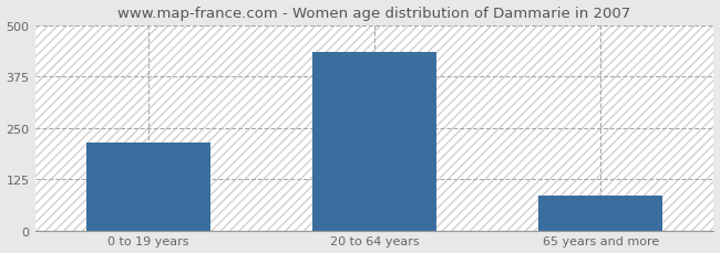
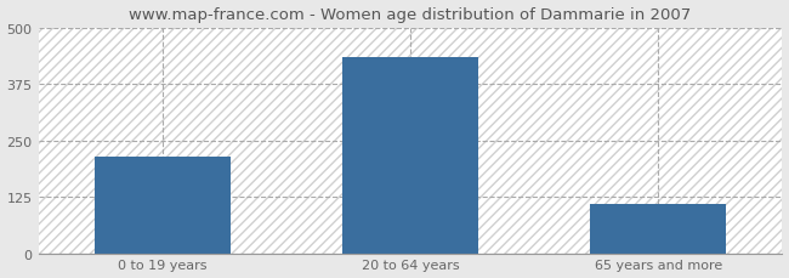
65 years and more: 85 -> 110
